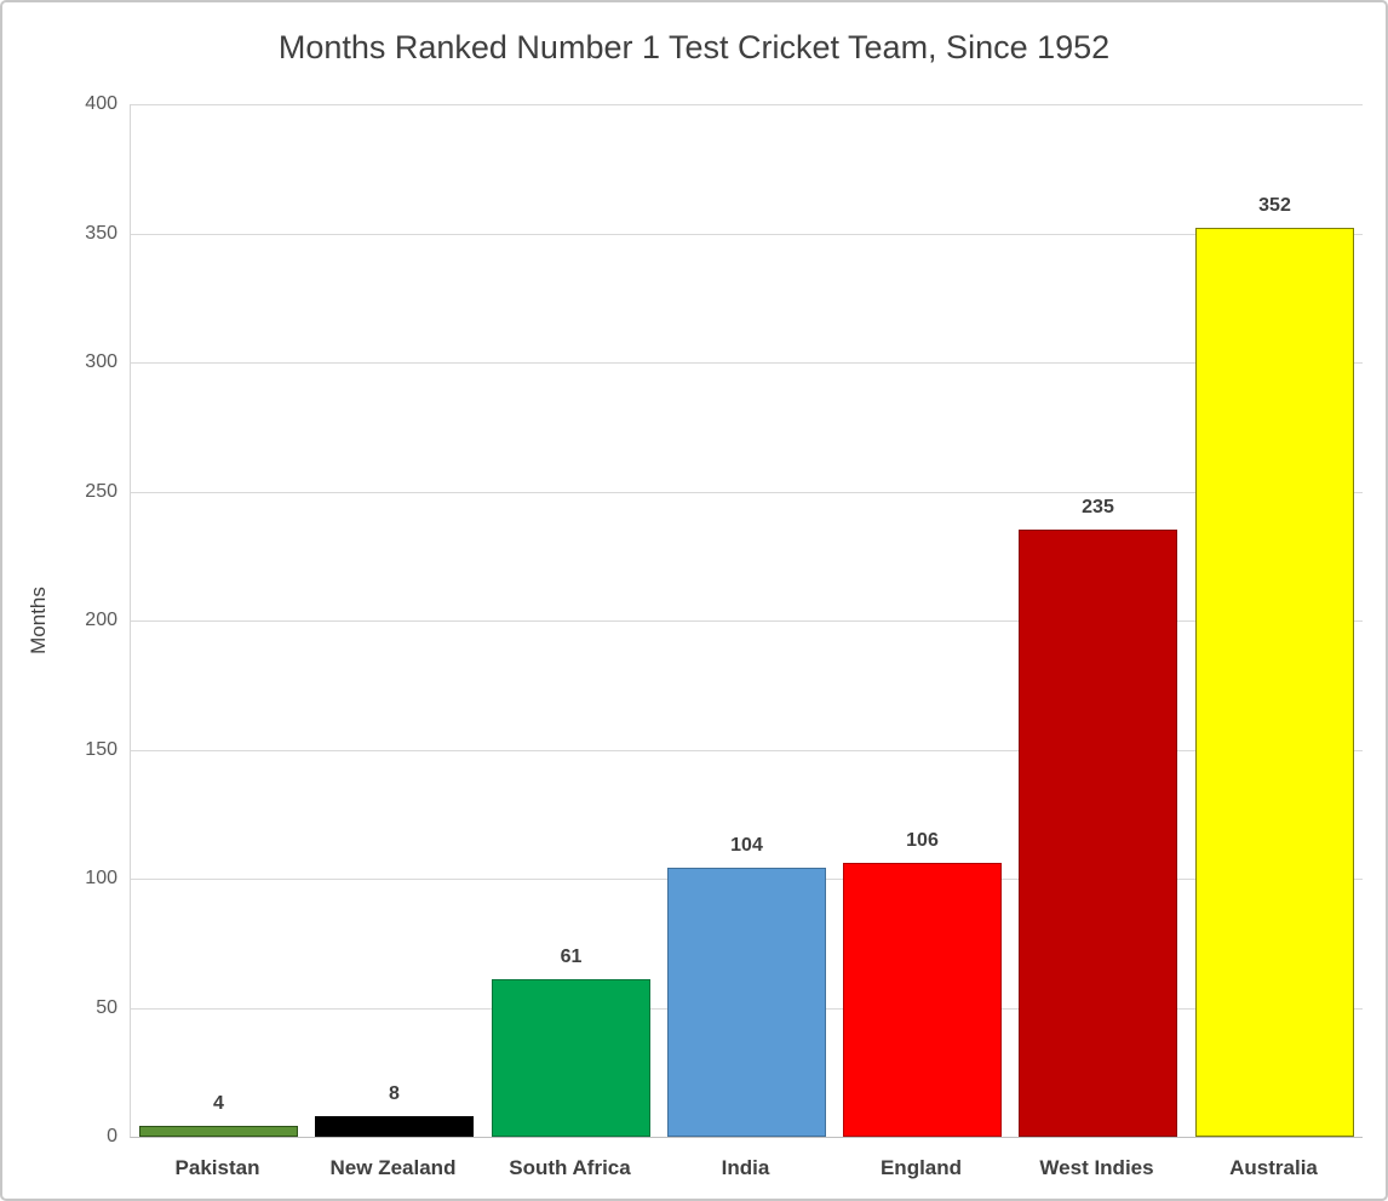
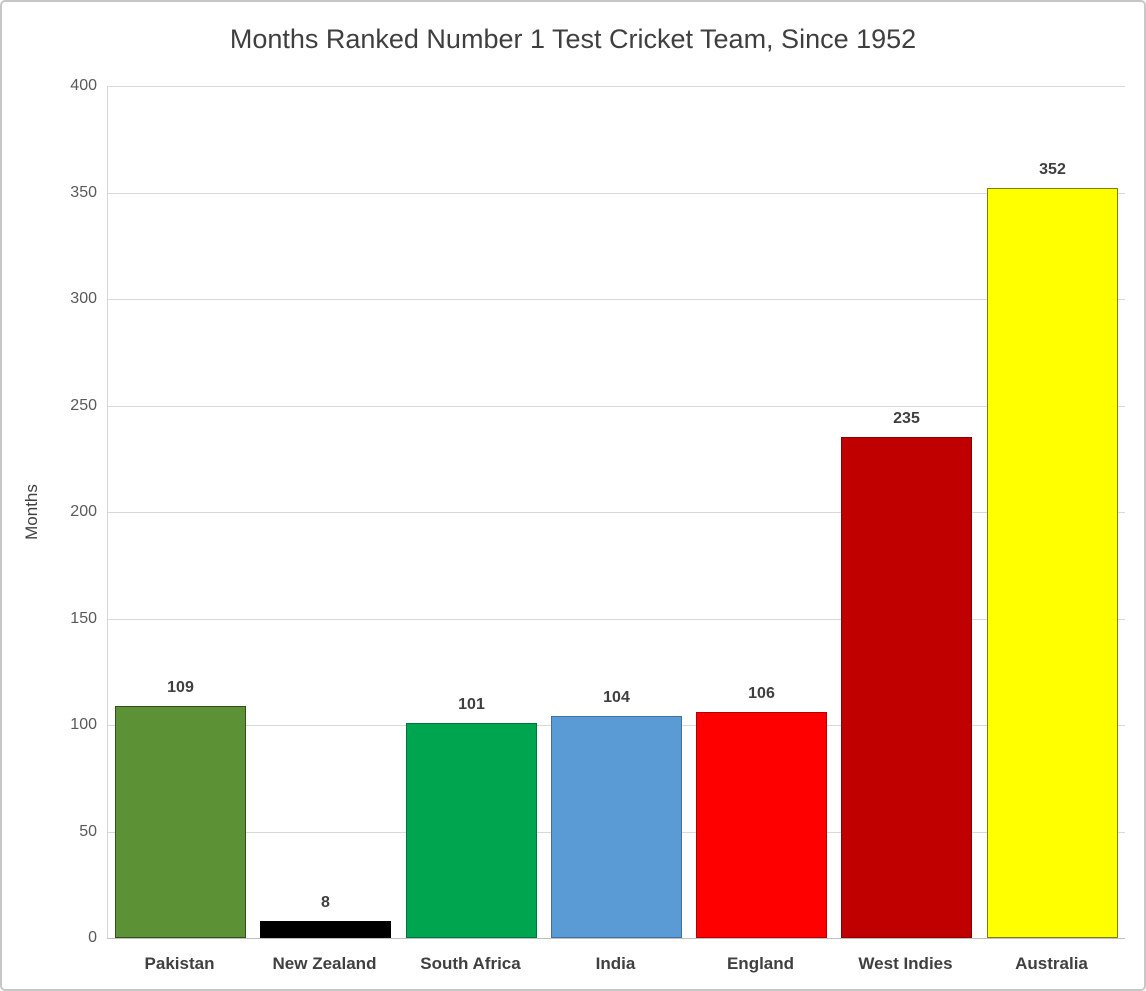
Pakistan: 4 -> 109
South Africa: 61 -> 101
